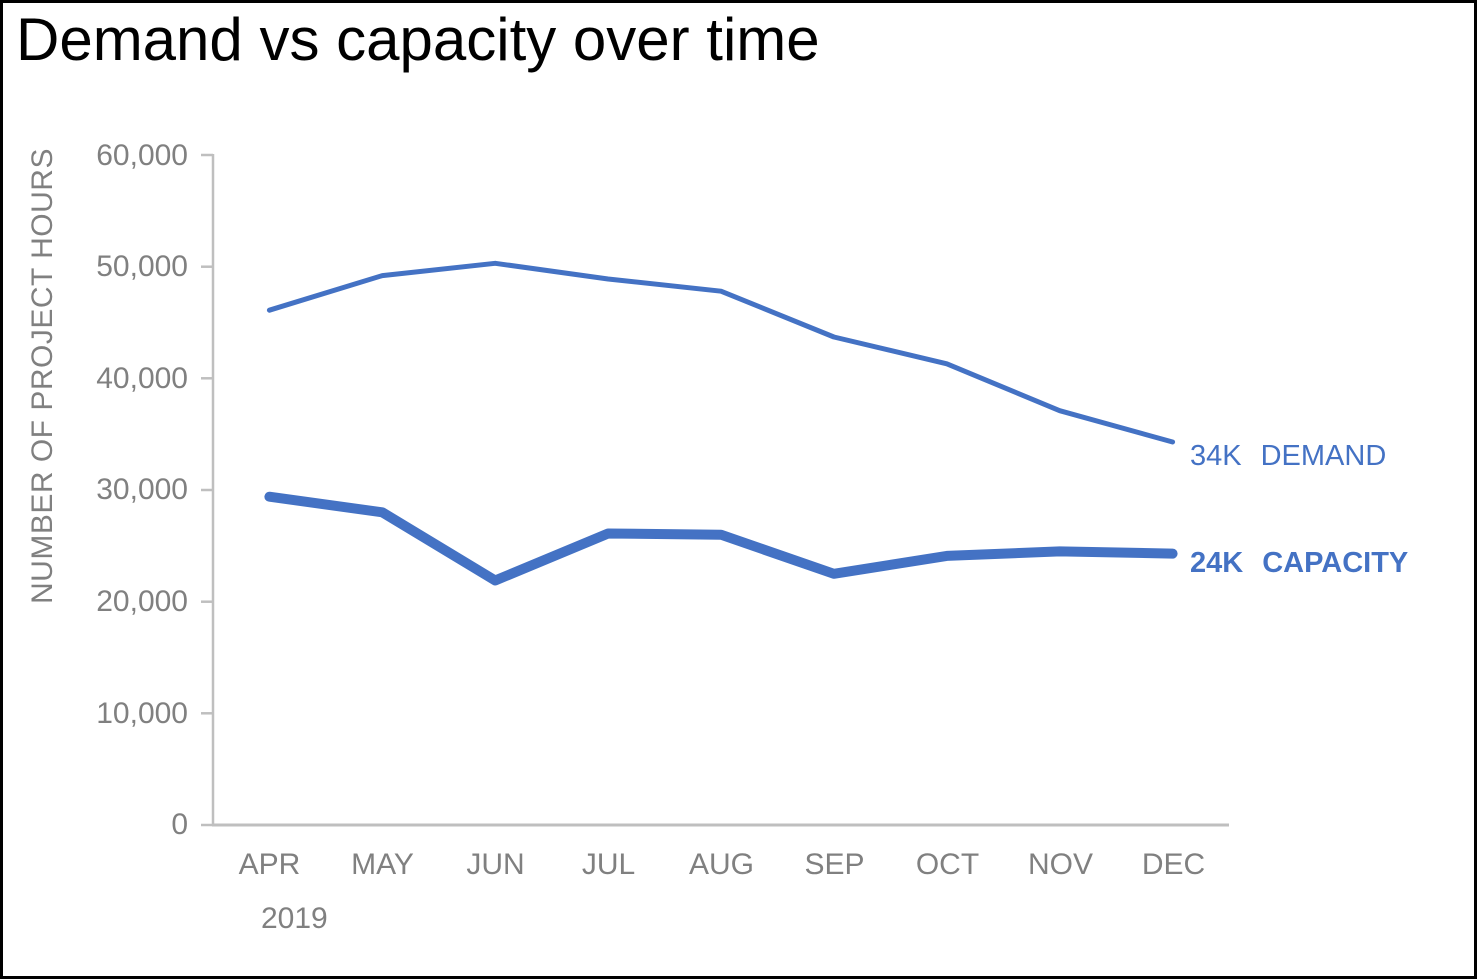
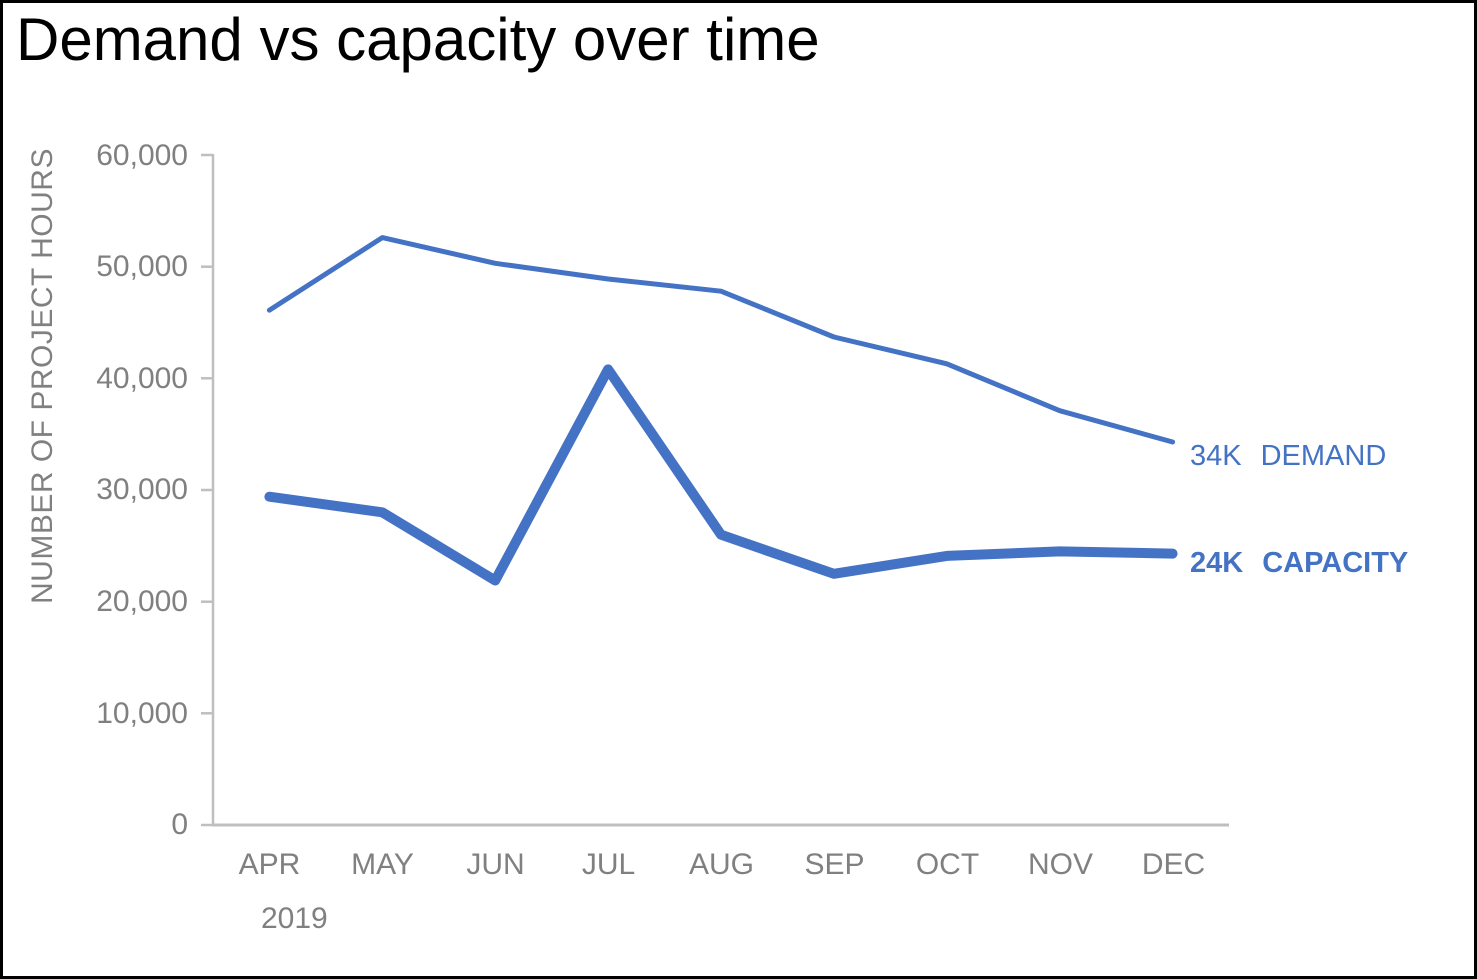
DEMAND/MAY: 49200 -> 52600
CAPACITY/JUL: 26100 -> 40800
